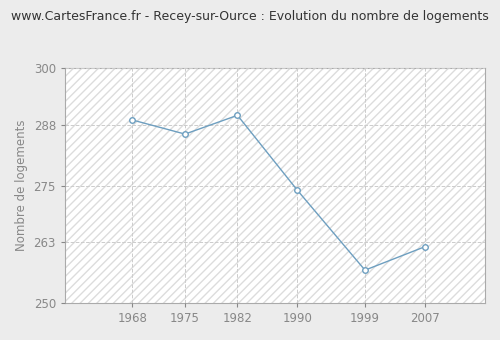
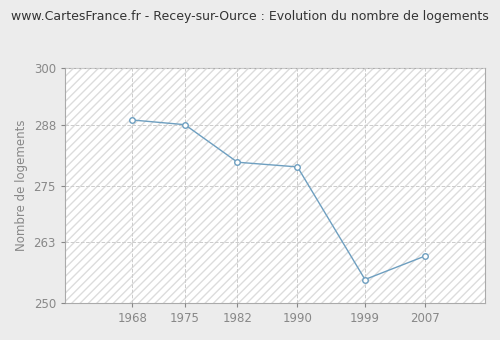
1975: 286 -> 288
1982: 290 -> 280
1990: 274 -> 279
1999: 257 -> 255
2007: 262 -> 260
